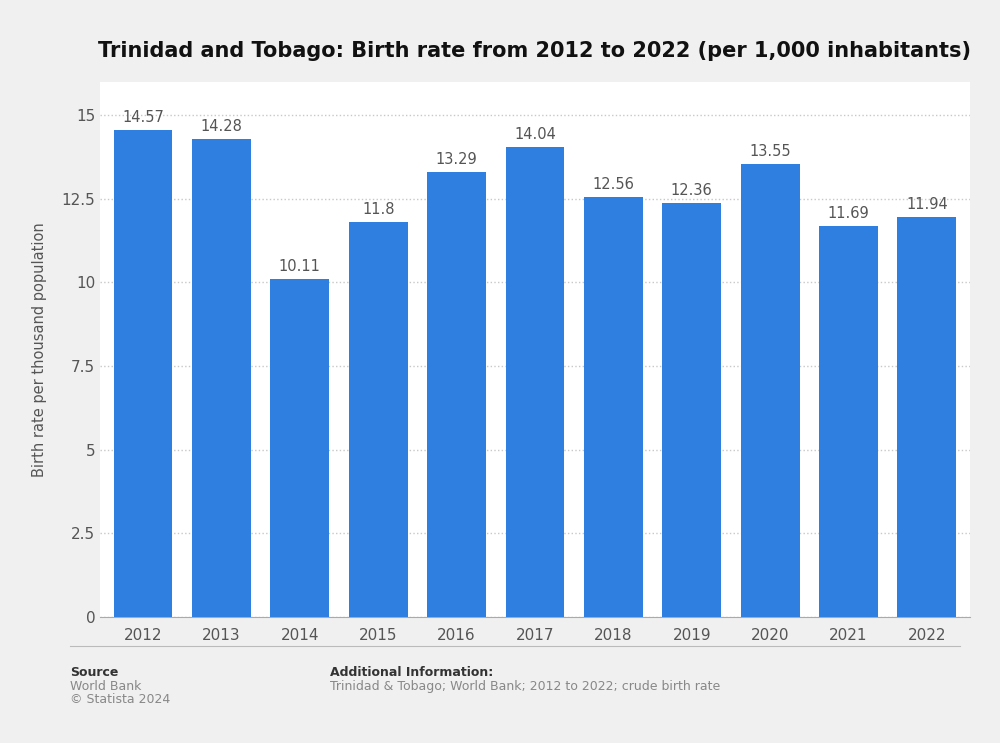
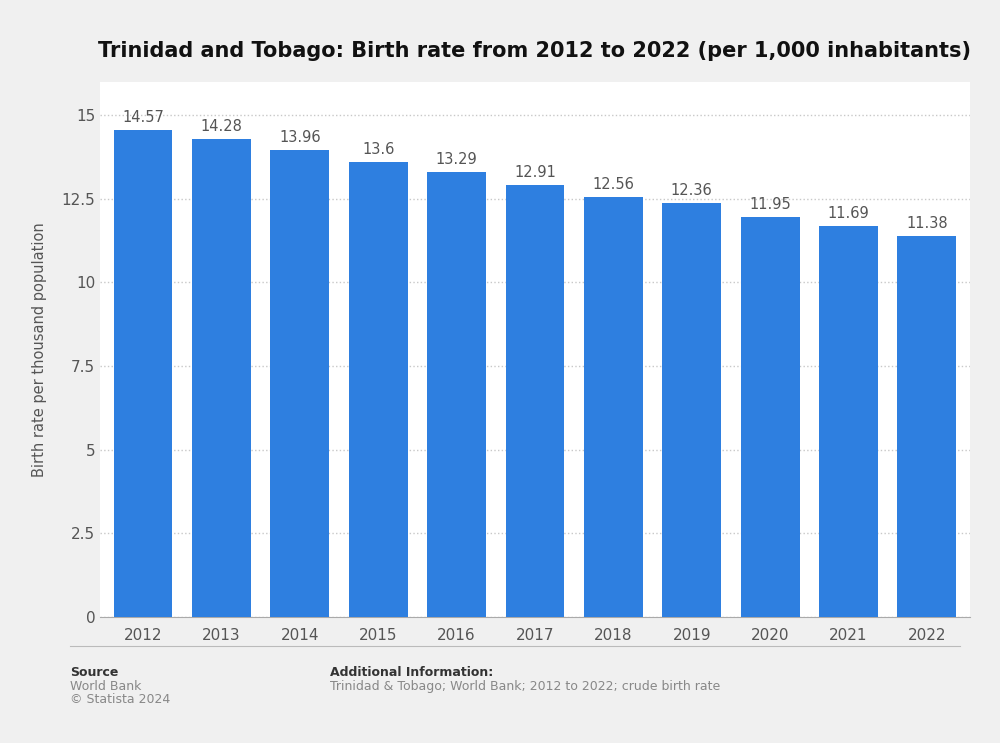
2014: 10.11 -> 13.96
2015: 11.8 -> 13.6
2017: 14.04 -> 12.91
2020: 13.55 -> 11.95
2022: 11.94 -> 11.38
